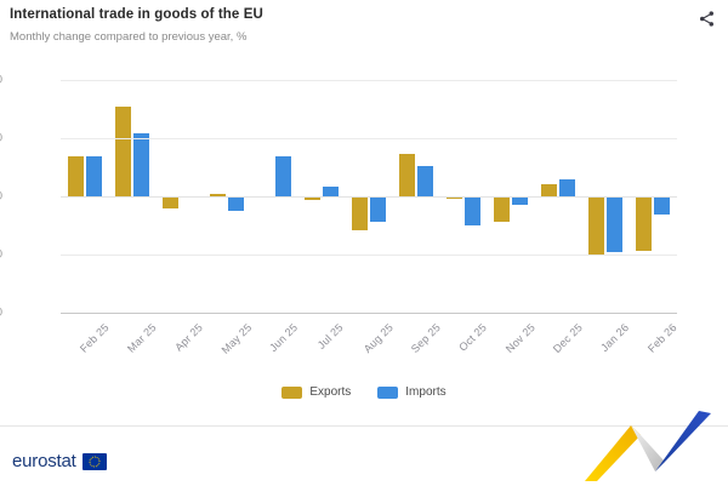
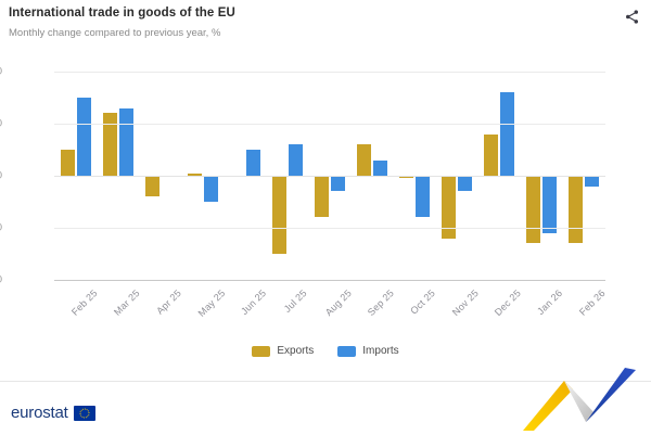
Exports/Feb 25: 7 -> 5
Imports/Feb 25: 7 -> 15
Exports/Mar 25: 15 -> 12
Imports/Mar 25: 11 -> 13
Exports/Apr 25: -2 -> -4
Imports/May 25: -2 -> -5
Imports/Jun 25: 7 -> 5
Exports/Jul 25: -1 -> -15
Imports/Jul 25: 2 -> 6
Exports/Aug 25: -6 -> -8
Imports/Aug 25: -4 -> -3
Exports/Sep 25: 7 -> 6
Imports/Sep 25: 5 -> 3
Imports/Oct 25: -5 -> -8
Exports/Nov 25: -4 -> -12
Imports/Nov 25: -1 -> -3
Exports/Dec 25: 2 -> 8
Imports/Dec 25: 3 -> 16
Exports/Jan 26: -10 -> -13
Imports/Jan 26: -10 -> -11
Exports/Feb 26: -9 -> -13
Imports/Feb 26: -3 -> -2
